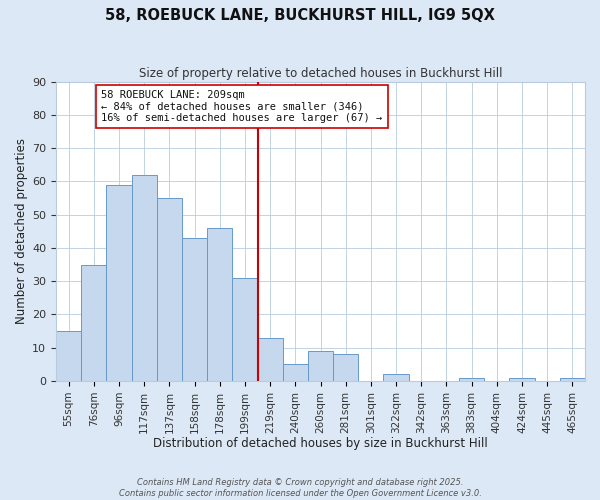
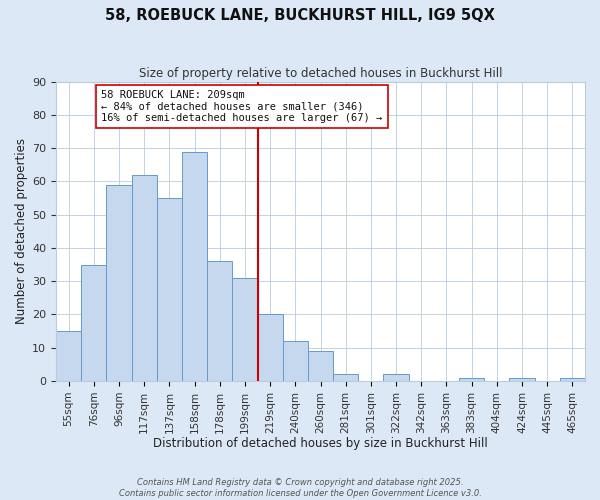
158sqm: 43 -> 69
178sqm: 46 -> 36
219sqm: 13 -> 20
240sqm: 5 -> 12
281sqm: 8 -> 2
